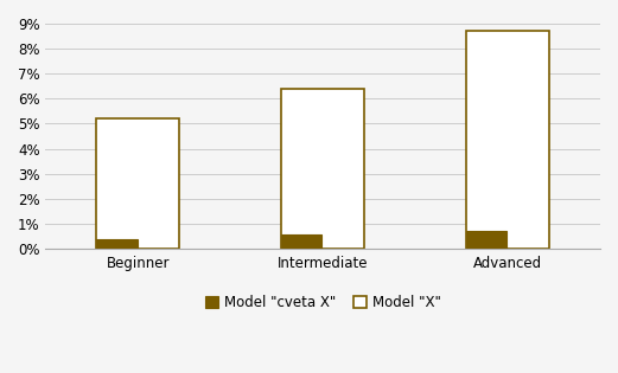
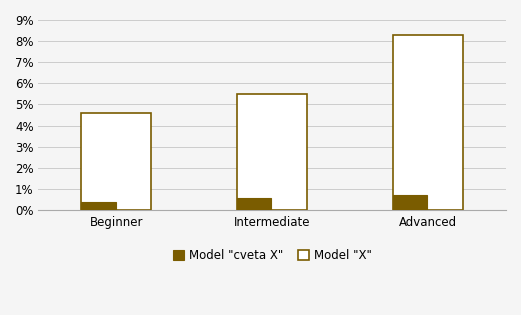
Model "X"/Beginner: 5.2% -> 4.6%
Model "X"/Intermediate: 6.4% -> 5.5%
Model "X"/Advanced: 8.7% -> 8.3%
